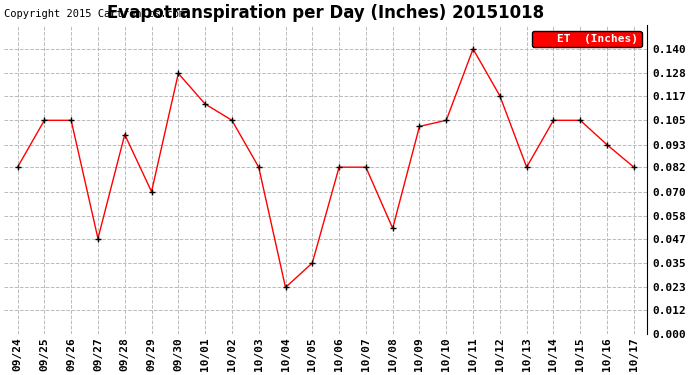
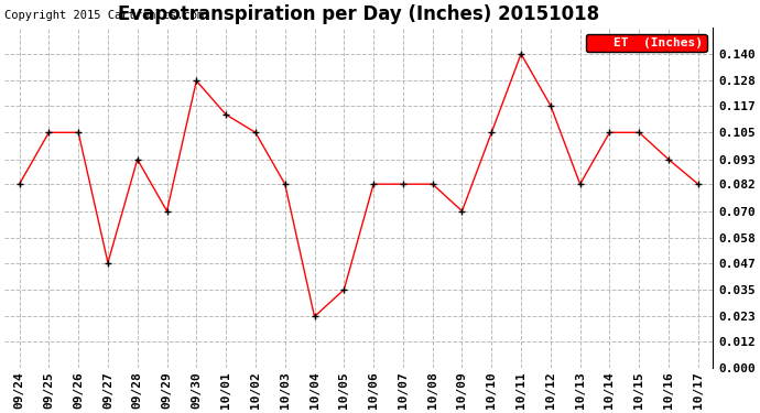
09/28: 0.098 -> 0.093
10/08: 0.052 -> 0.082
10/09: 0.102 -> 0.070
